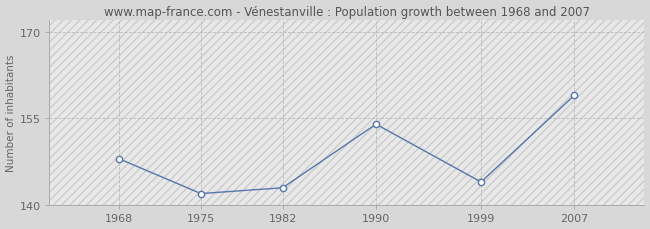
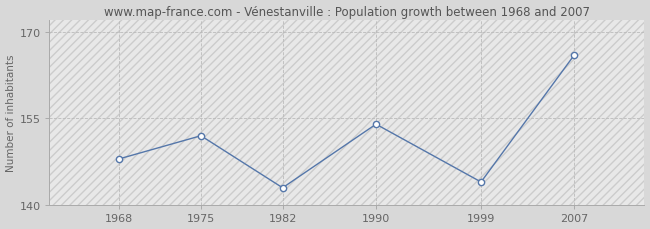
1975: 142 -> 152
2007: 159 -> 166
